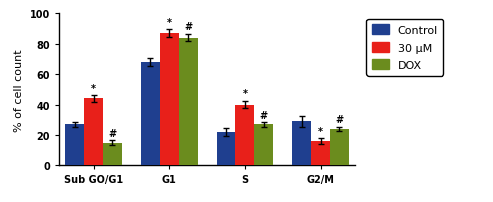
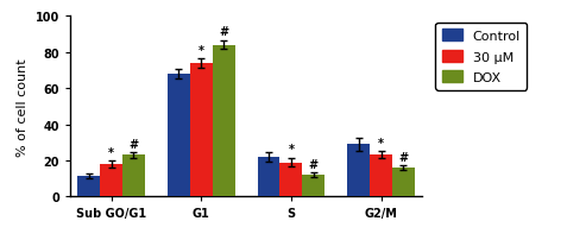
Control/Sub GO/G1: 27 -> 12
30 μM/Sub GO/G1: 44 -> 18
DOX/Sub GO/G1: 15 -> 23
30 μM/G1: 87 -> 74
30 μM/S: 40 -> 19
DOX/S: 27 -> 12
30 μM/G2/M: 16 -> 23
DOX/G2/M: 24 -> 16
